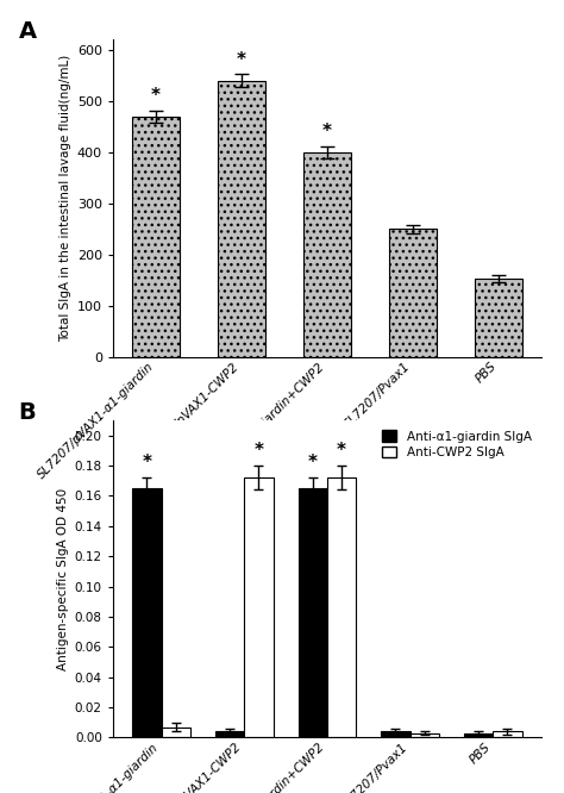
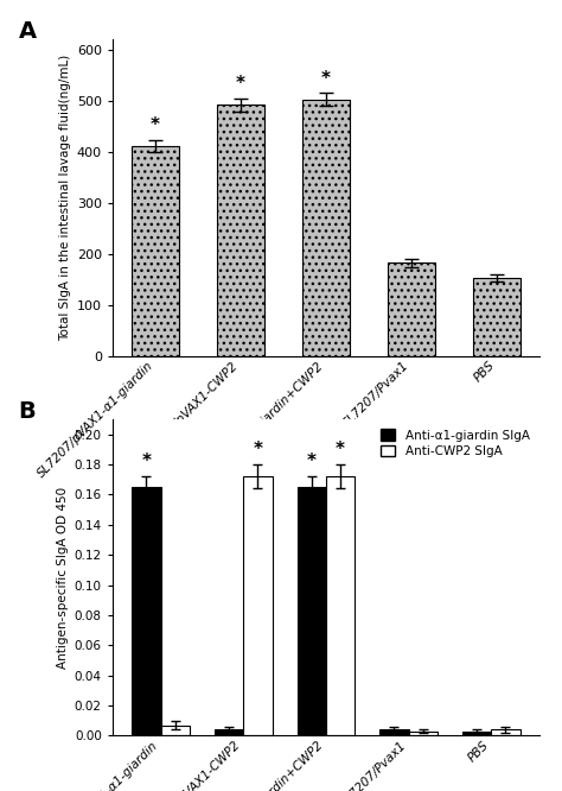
SL7207/pVAX1-α1-giardin: 470 -> 412
SL7207/pVAX1-CWP2: 540 -> 492
SL7207/pVAX1-α1-giardin+CWP2: 400 -> 503
SL7207/Pvax1: 250 -> 183
